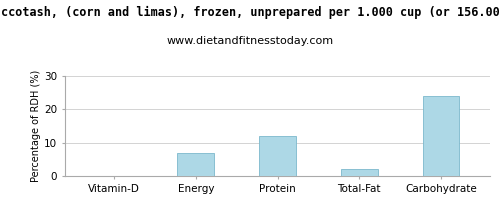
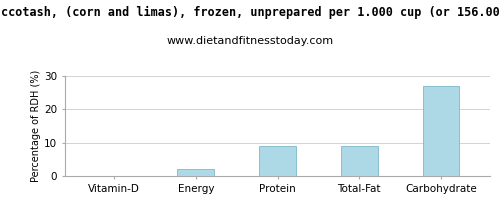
Energy: 7 -> 2
Protein: 12 -> 9
Total-Fat: 2 -> 9
Carbohydrate: 24 -> 27
